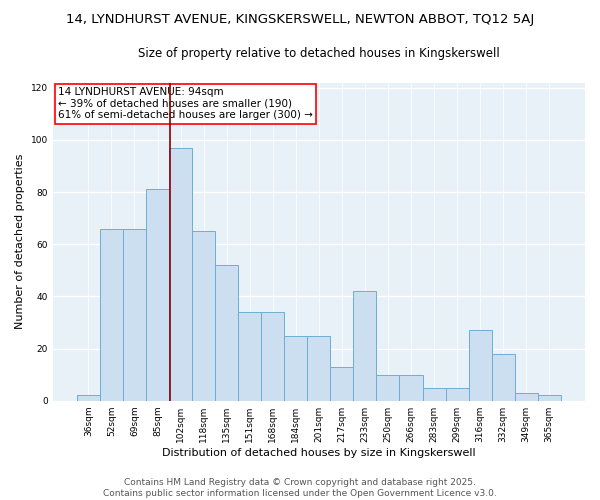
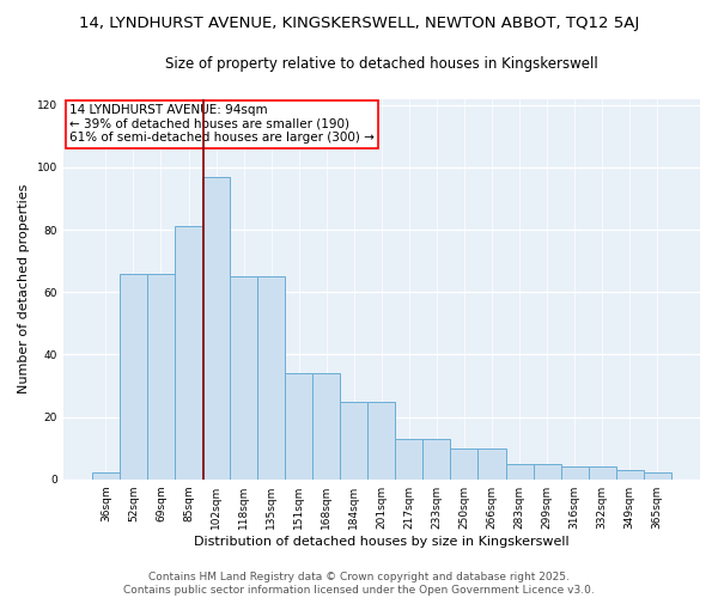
135sqm: 52 -> 65
233sqm: 42 -> 13
316sqm: 27 -> 4
332sqm: 18 -> 4
